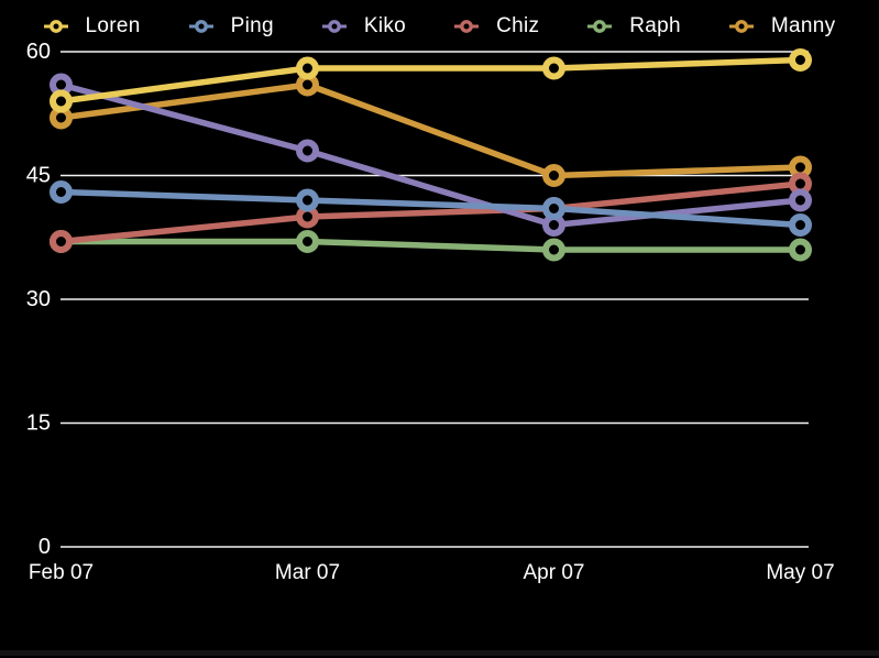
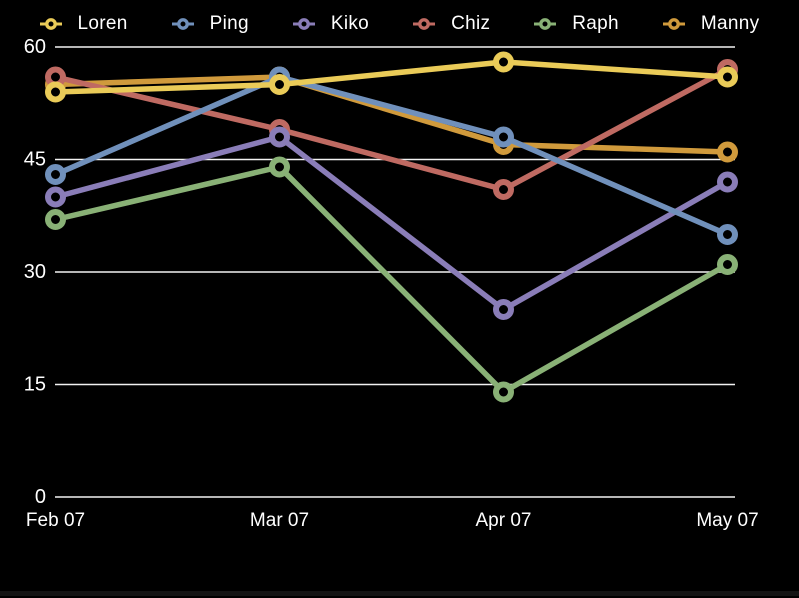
Kiko/Feb 07: 56 -> 40
Chiz/Feb 07: 37 -> 56
Manny/Feb 07: 52 -> 55
Loren/Mar 07: 58 -> 55
Ping/Mar 07: 42 -> 56
Chiz/Mar 07: 40 -> 49
Raph/Mar 07: 37 -> 44
Ping/Apr 07: 41 -> 48
Kiko/Apr 07: 39 -> 25
Raph/Apr 07: 36 -> 14
Manny/Apr 07: 45 -> 47
Loren/May 07: 59 -> 56
Ping/May 07: 39 -> 35
Chiz/May 07: 44 -> 57
Raph/May 07: 36 -> 31
